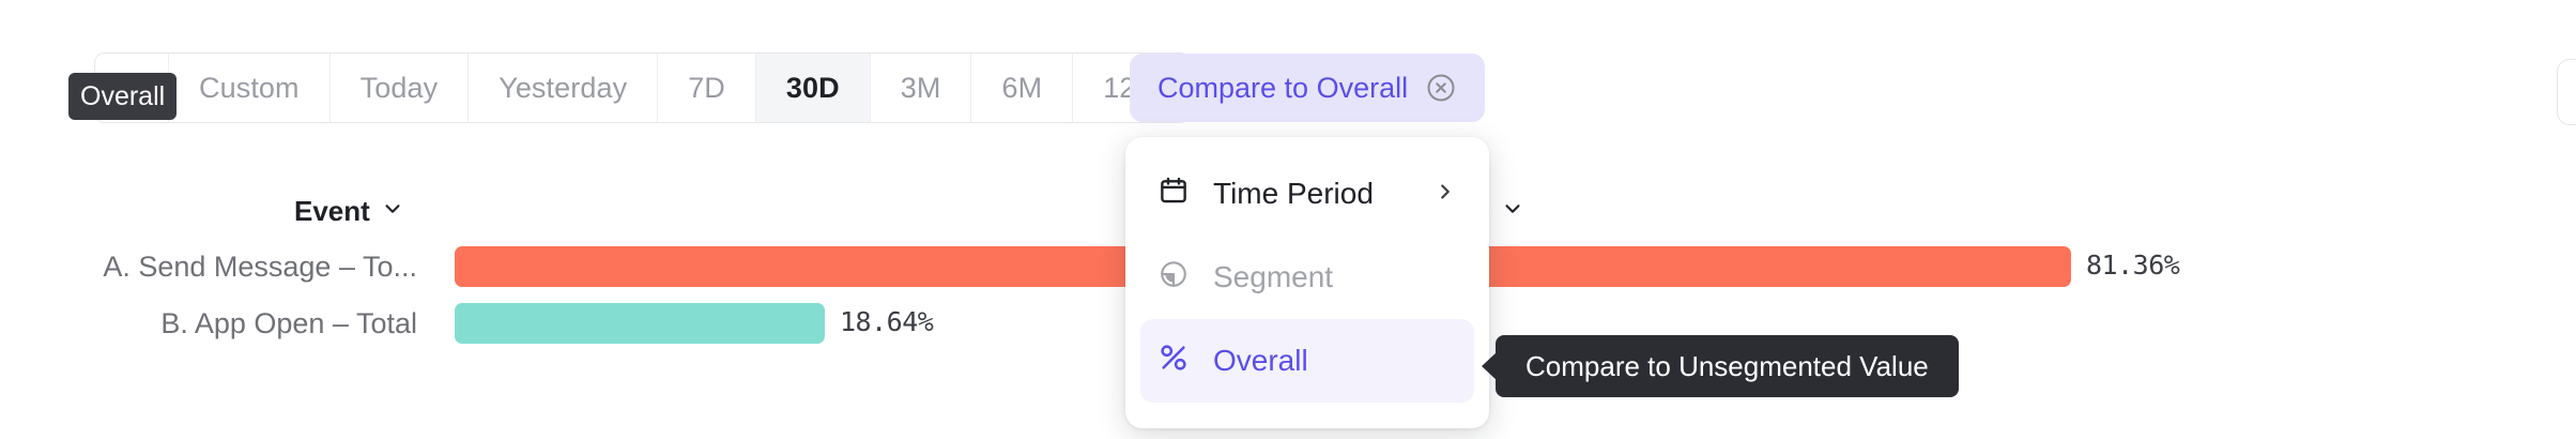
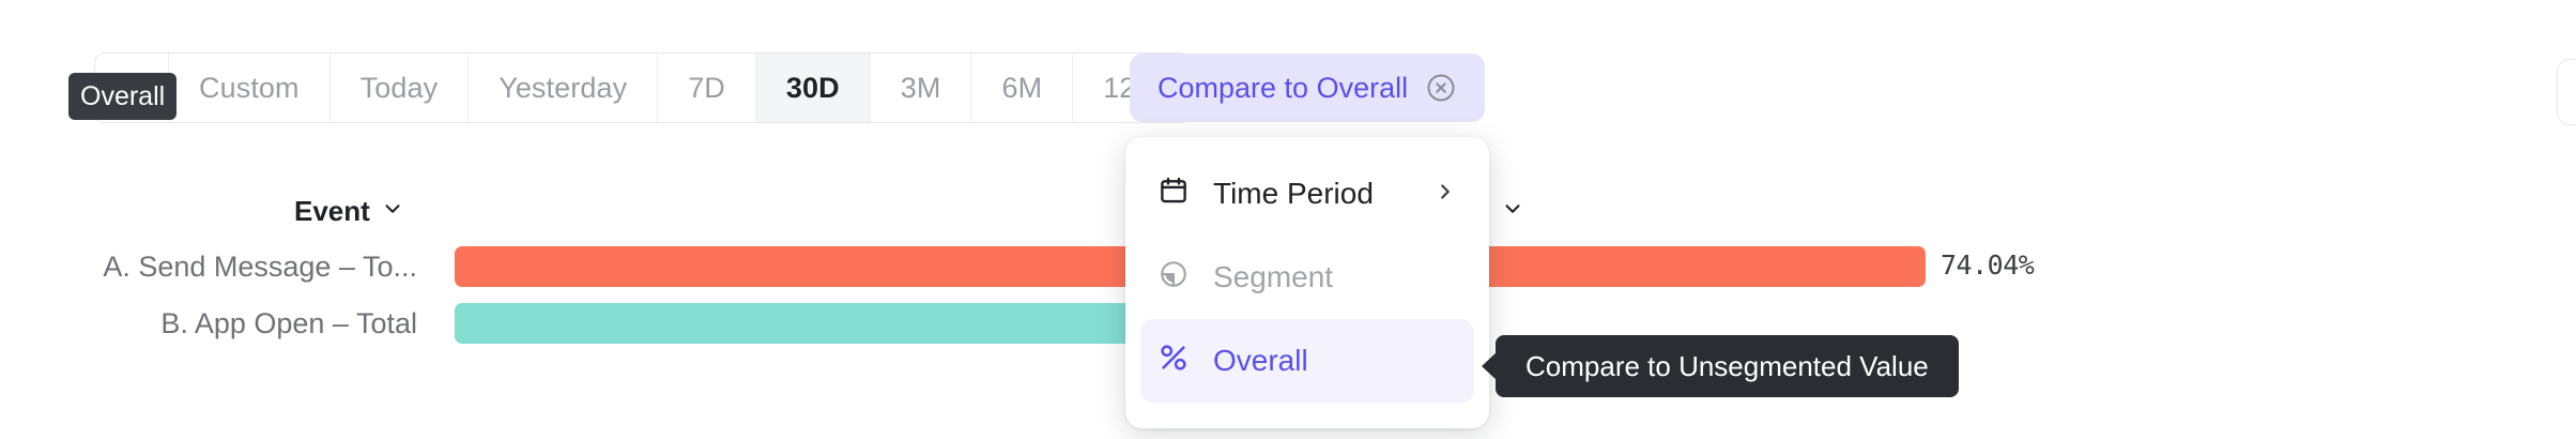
A. Send Message – To...: 81.36% -> 74.04%
B. App Open – Total: 18.64% -> 38.80%
